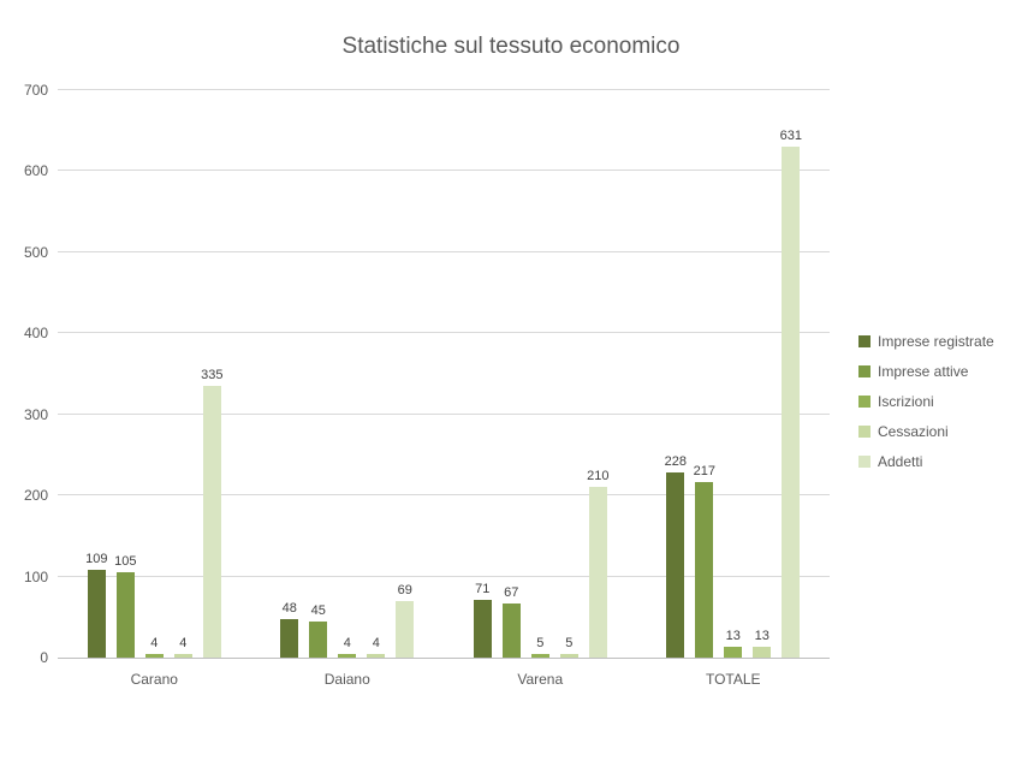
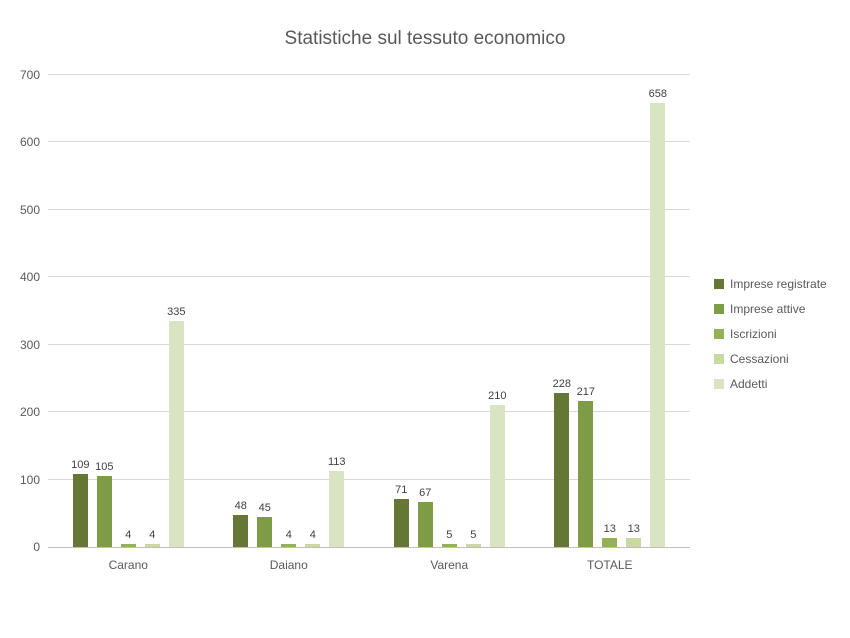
Addetti/Daiano: 69 -> 113
Addetti/TOTALE: 631 -> 658
